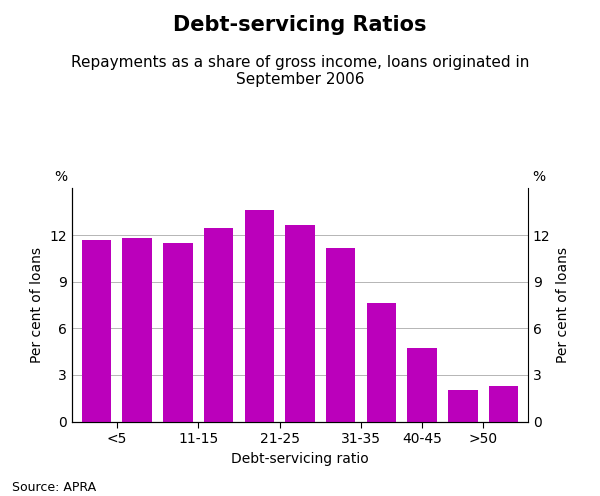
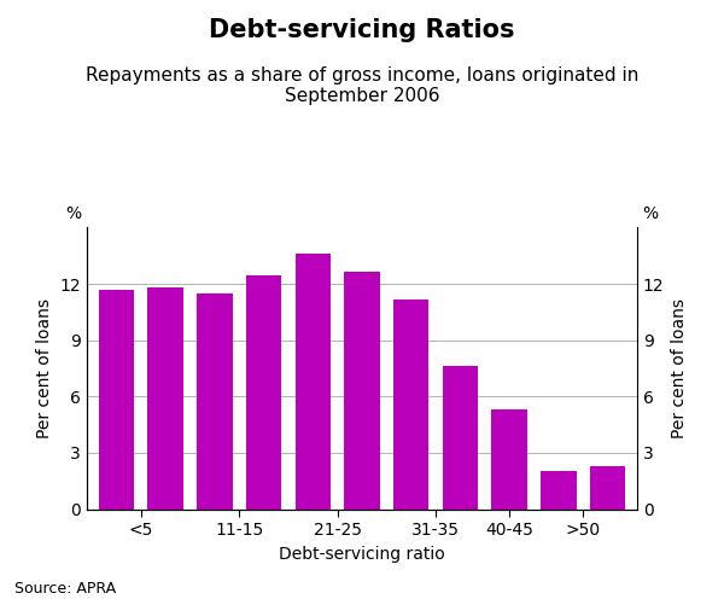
40-45: 4.8 -> 5.3
